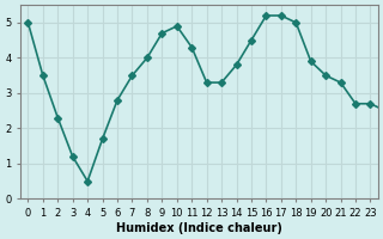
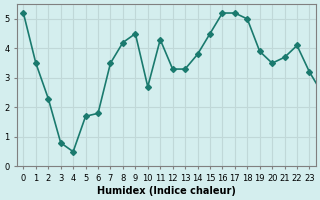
0: 5.0 -> 5.2
3: 1.2 -> 0.8
6: 2.8 -> 1.8
8: 4.0 -> 4.2
9: 4.7 -> 4.5
10: 4.9 -> 2.7
21: 3.3 -> 3.7
22: 2.7 -> 4.1
23: 2.7 -> 3.2
